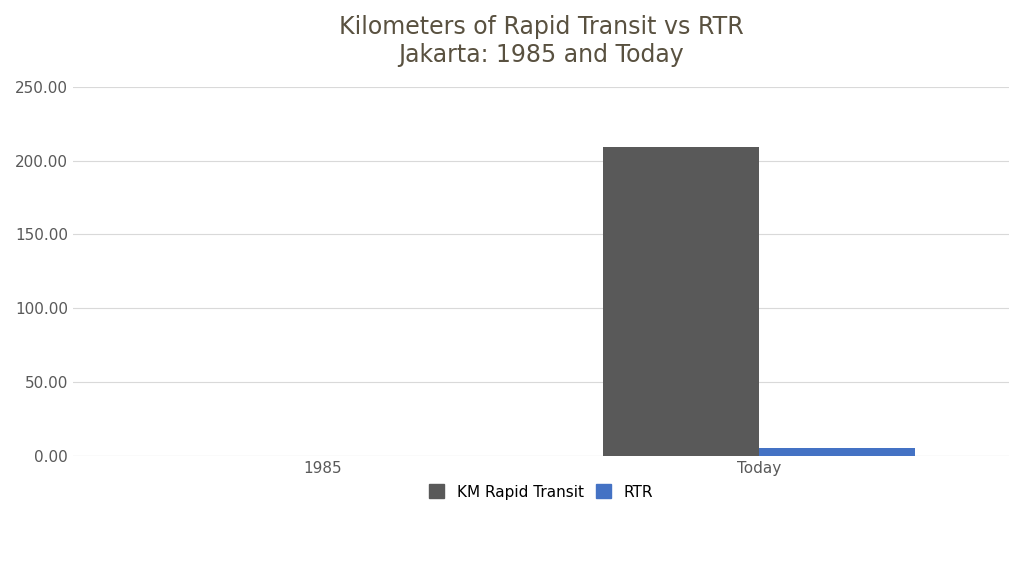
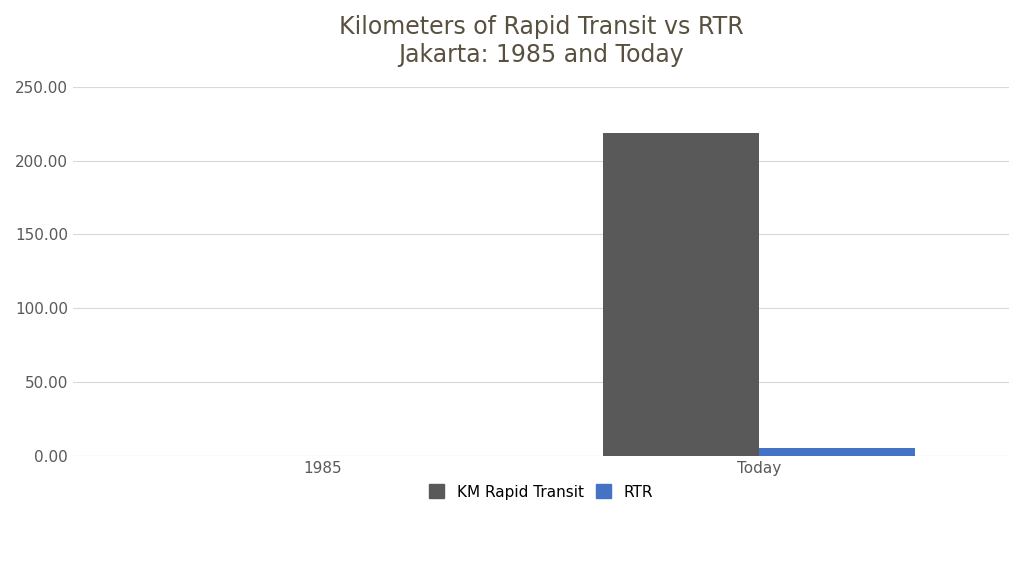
KM Rapid Transit/Today: 209 -> 219
